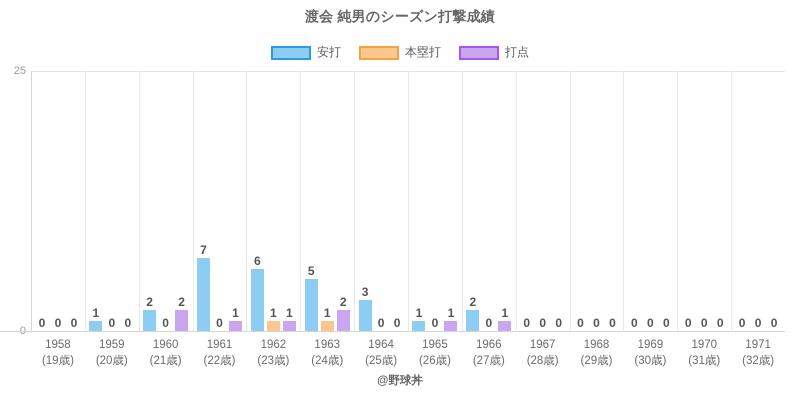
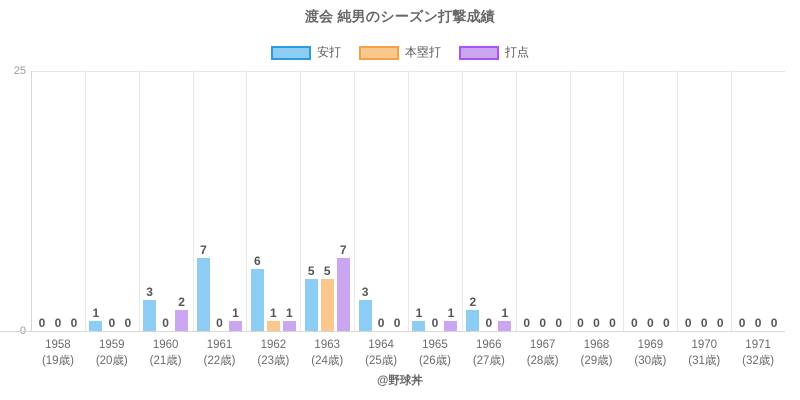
安打/1960: 2 -> 3
本塁打/1963: 1 -> 5
打点/1963: 2 -> 7
